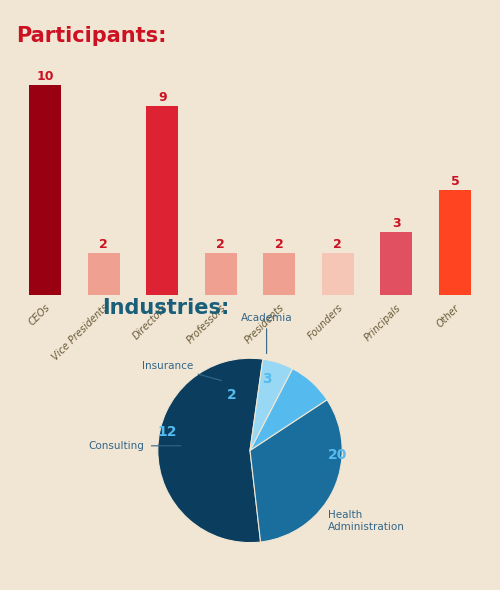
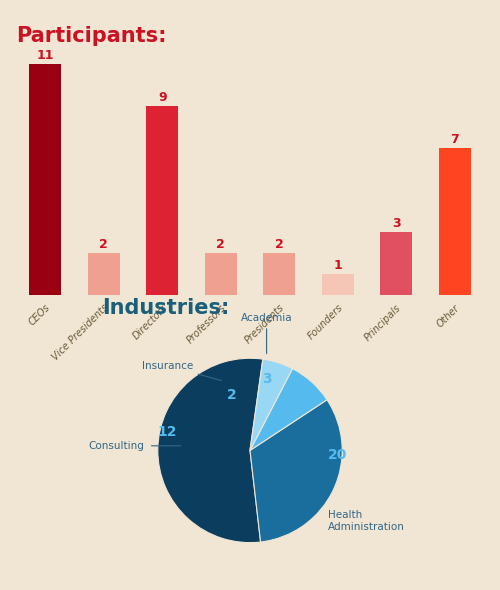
CEOs: 10 -> 11
Founders: 2 -> 1
Other: 5 -> 7
